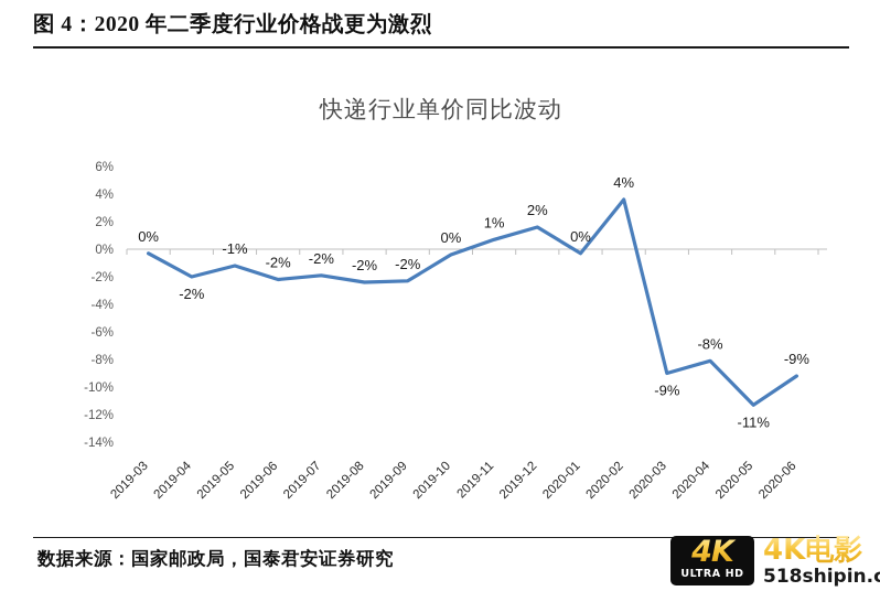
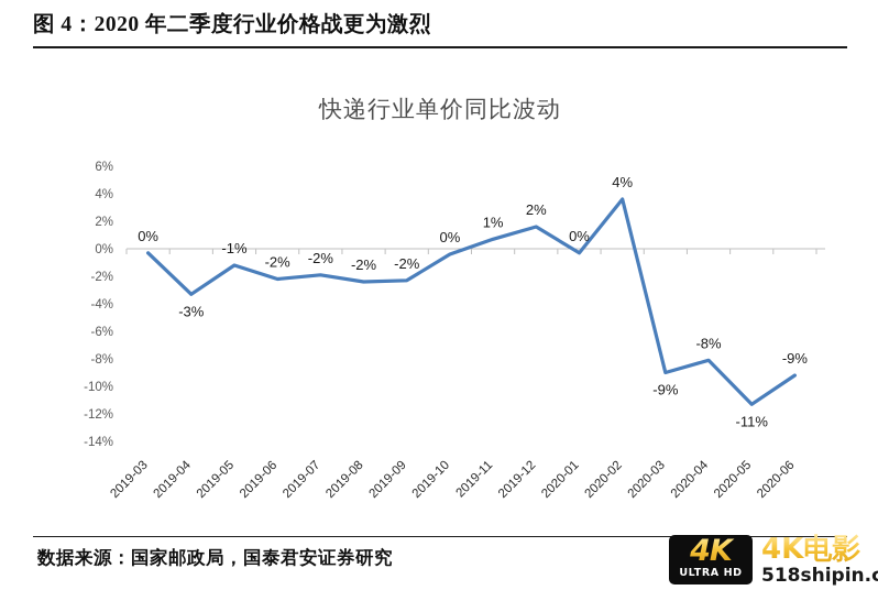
2019-04: -2% -> -3%
